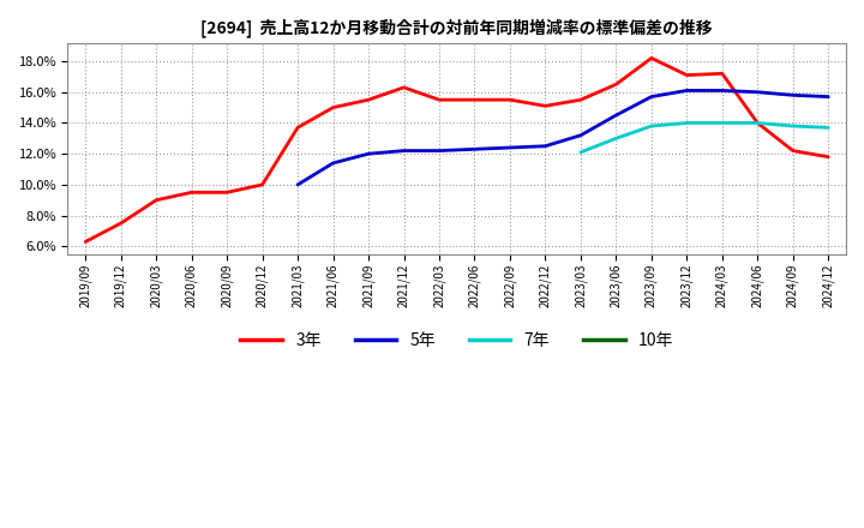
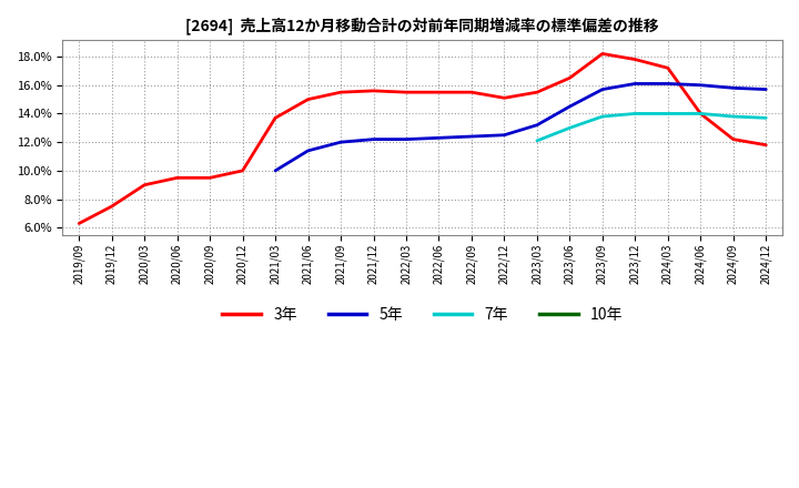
3年/2021/12: 16.3% -> 15.6%
3年/2023/12: 17.1% -> 17.8%
